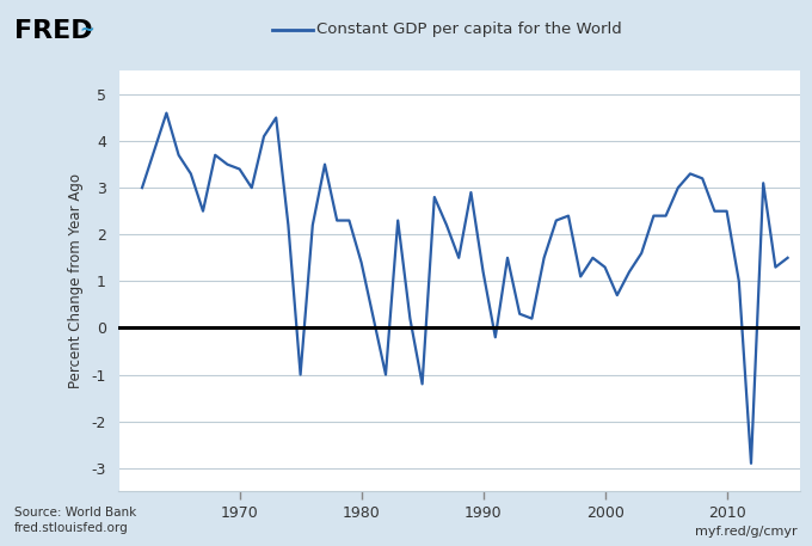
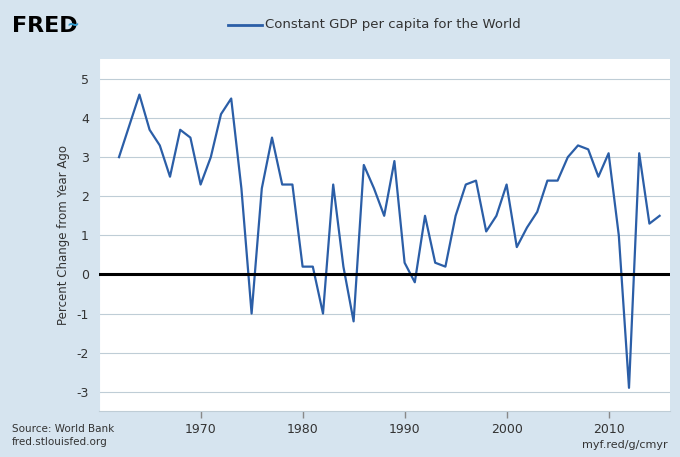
1970: 3.4 -> 2.3
1980: 1.4 -> 0.2
1990: 1.2 -> 0.3
2000: 1.3 -> 2.3
2010: 2.5 -> 3.1
